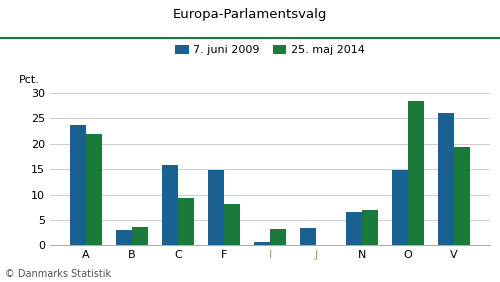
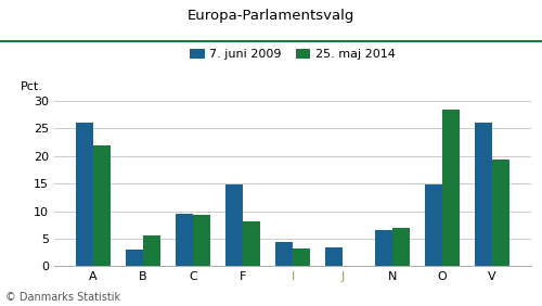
7. juni 2009/A: 23.8 -> 26.0
25. maj 2014/B: 3.6 -> 5.6
7. juni 2009/C: 15.9 -> 9.6
7. juni 2009/I: 0.6 -> 4.4
